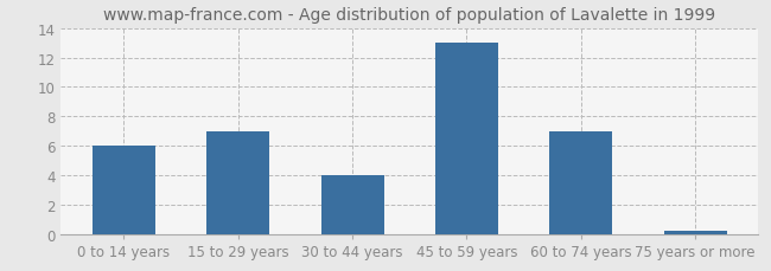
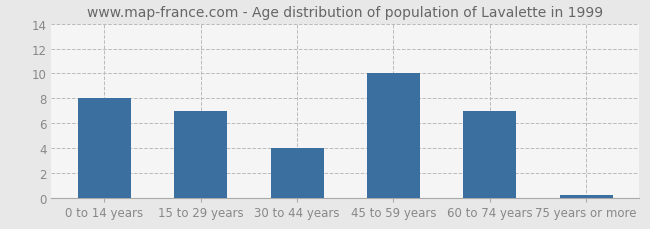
0 to 14 years: 6.0 -> 8.0
45 to 59 years: 13.0 -> 10.0
